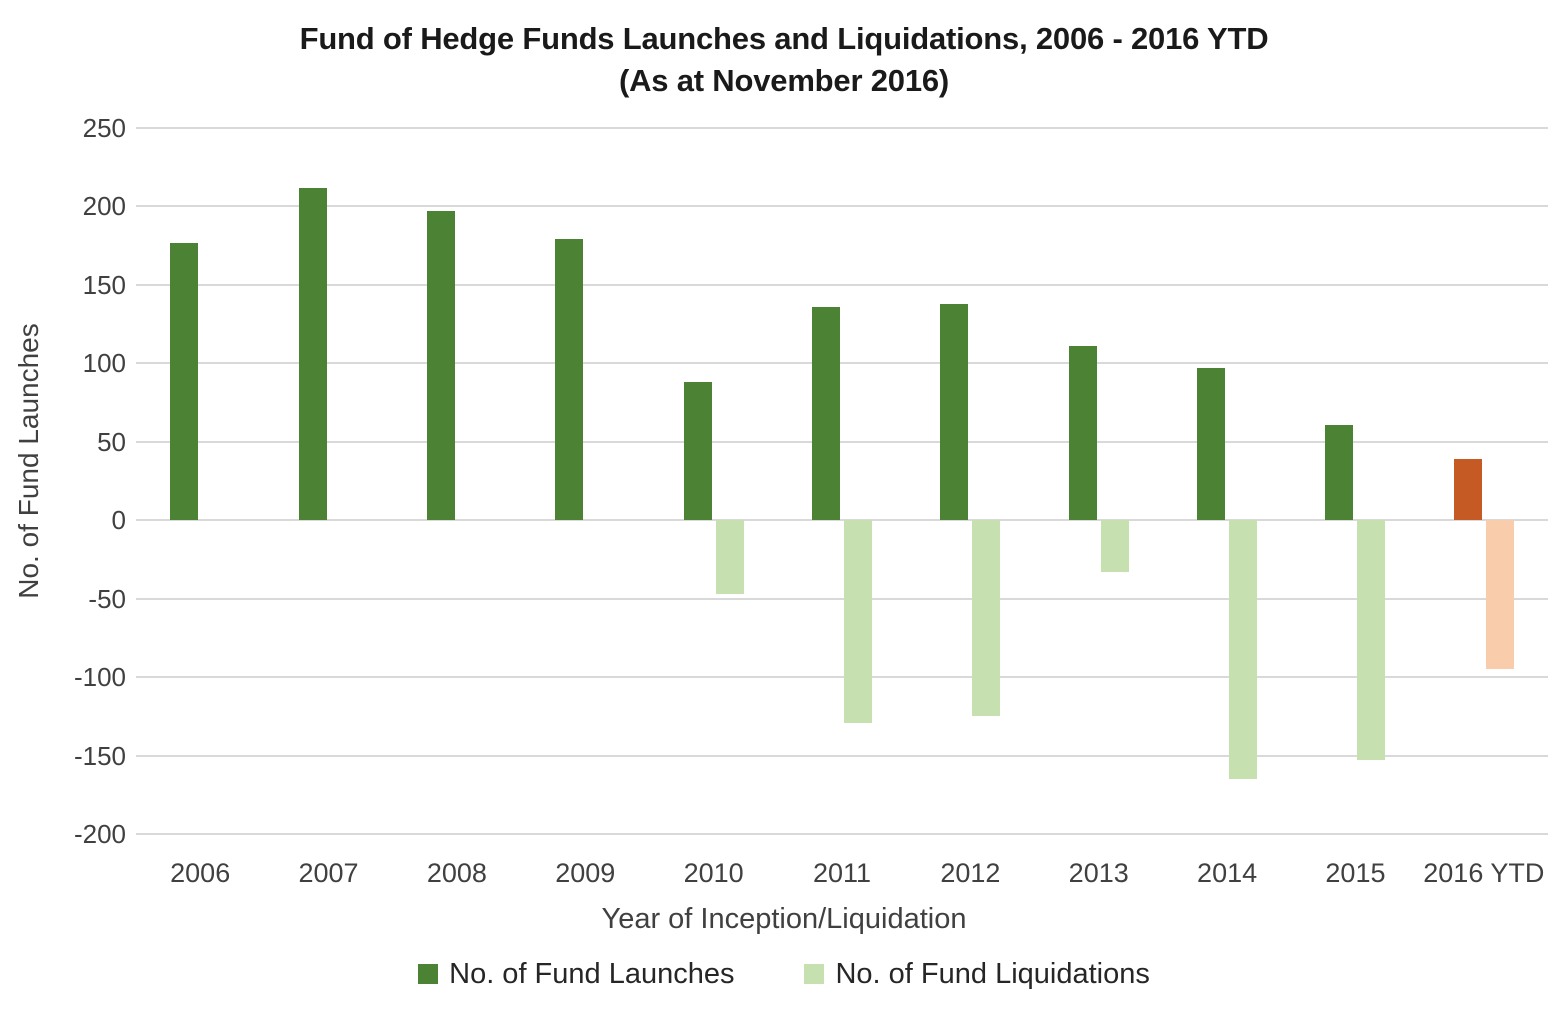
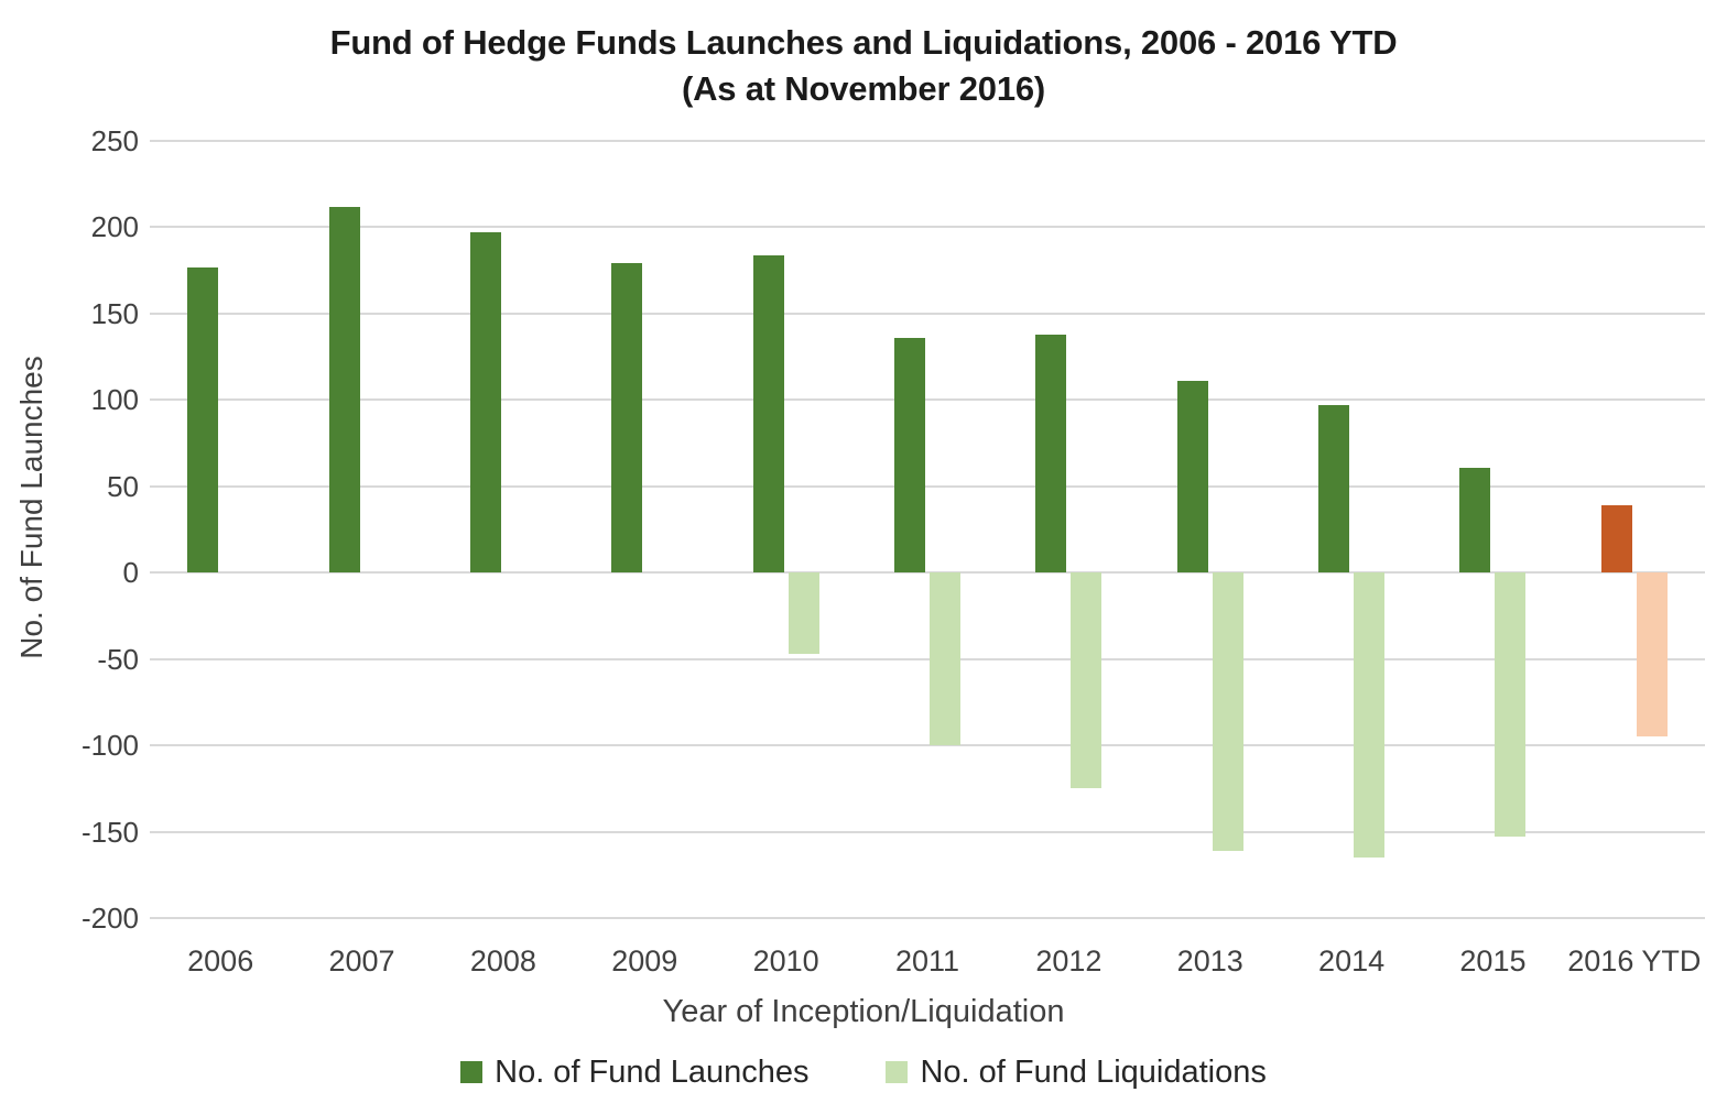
No. of Fund Launches/2010: 88 -> 184
No. of Fund Liquidations/2011: -129 -> -100
No. of Fund Liquidations/2013: -33 -> -161
